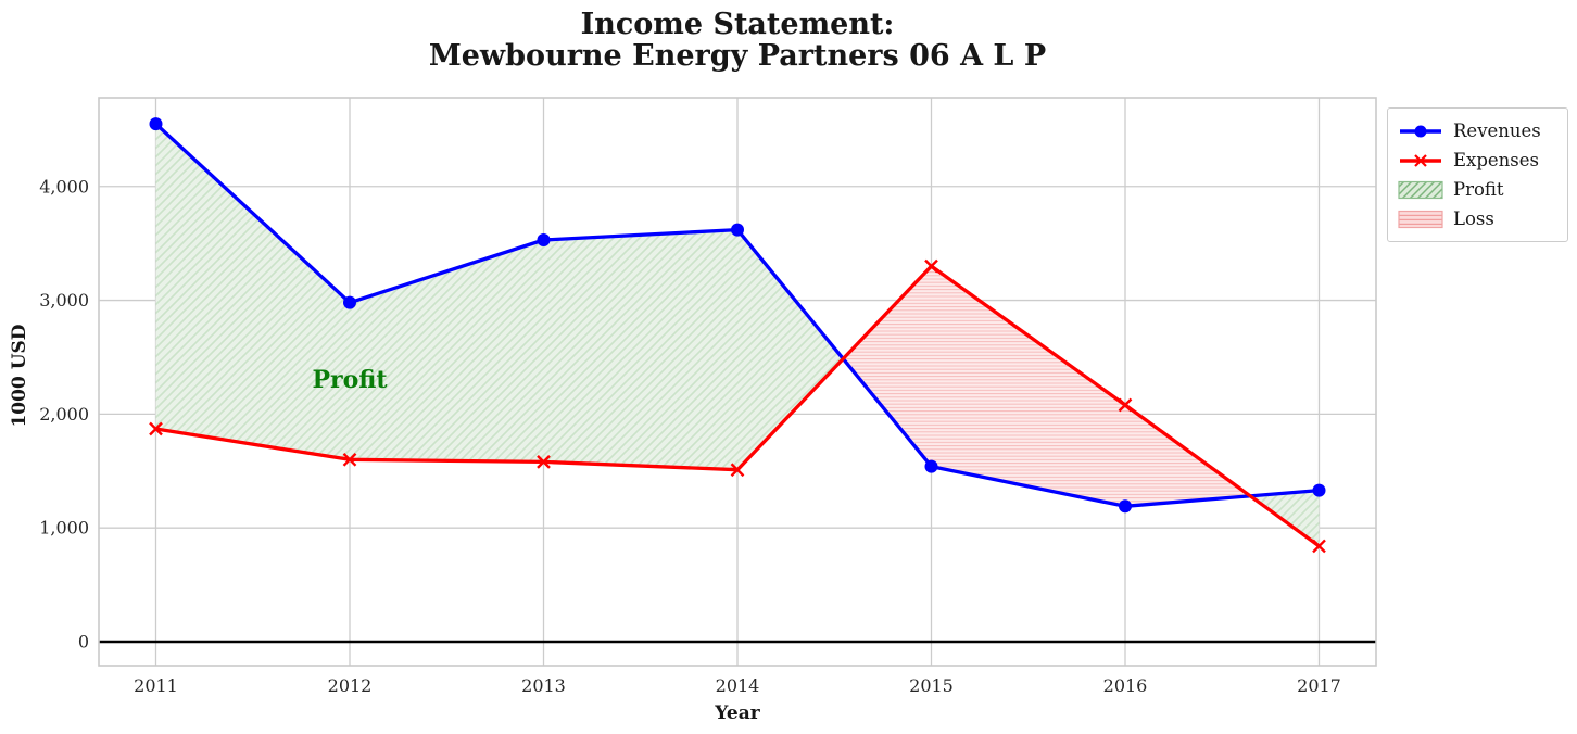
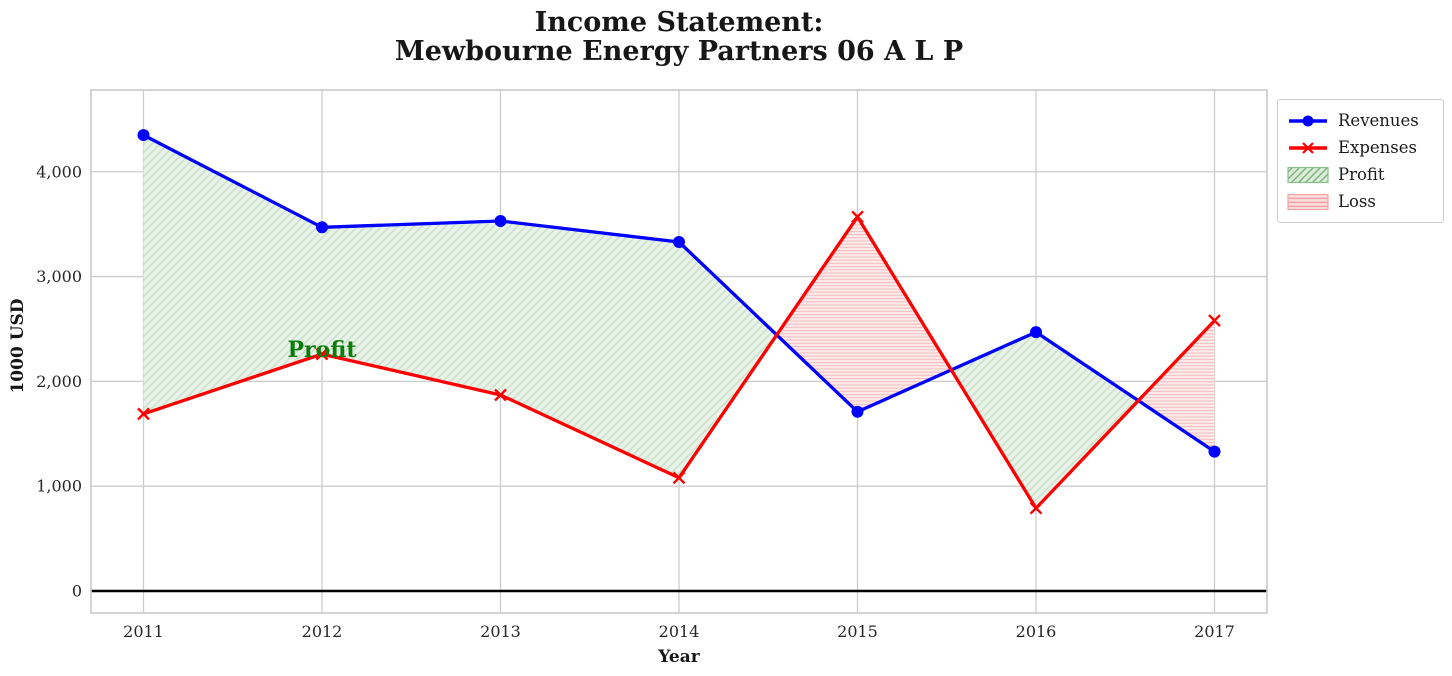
Revenues/2011: 4550 -> 4350
Expenses/2011: 1870 -> 1690
Revenues/2012: 2980 -> 3470
Expenses/2012: 1600 -> 2260
Expenses/2013: 1580 -> 1870
Revenues/2014: 3620 -> 3330
Expenses/2014: 1510 -> 1080
Revenues/2015: 1540 -> 1710
Expenses/2015: 3300 -> 3570
Revenues/2016: 1190 -> 2470
Expenses/2016: 2080 -> 790
Expenses/2017: 840 -> 2580
